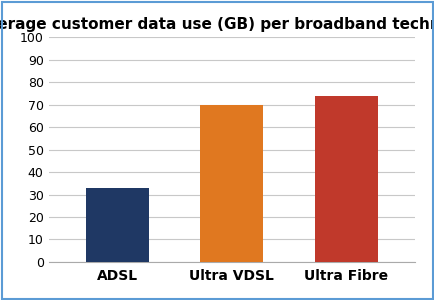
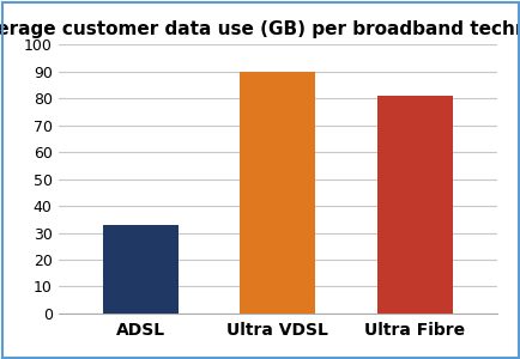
Ultra VDSL: 70 -> 90
Ultra Fibre: 74 -> 81
